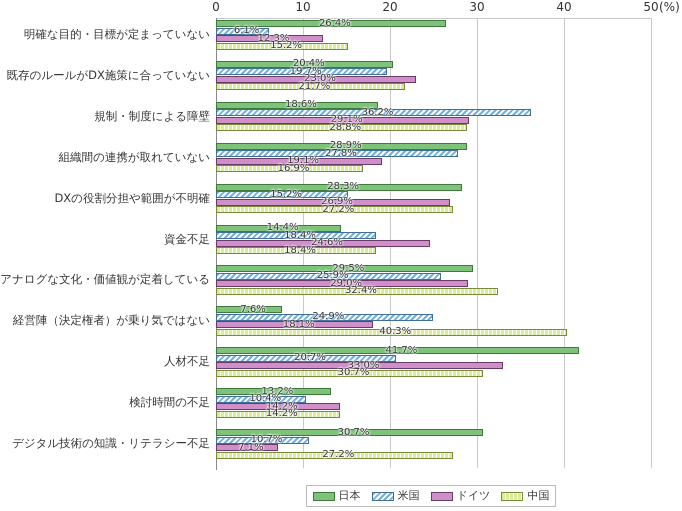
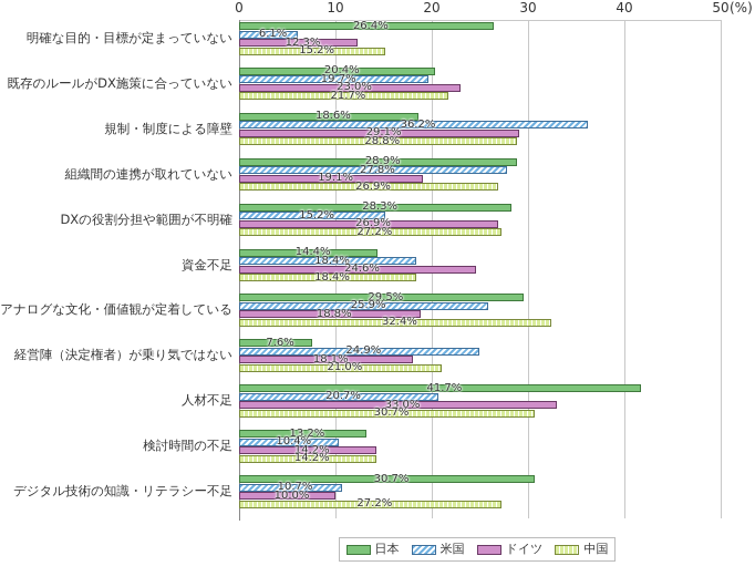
中国/組織間の連携が取れていない: 16.9% -> 26.9%
ドイツ/アナログな文化・価値観が定着している: 29.0% -> 18.8%
中国/経営陣（決定権者）が乗り気ではない: 40.3% -> 21.0%
ドイツ/デジタル技術の知識・リテラシー不足: 7.1% -> 10.0%
